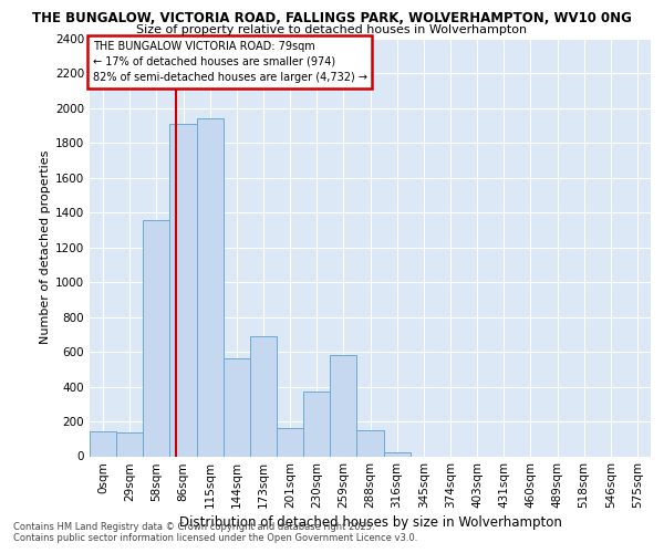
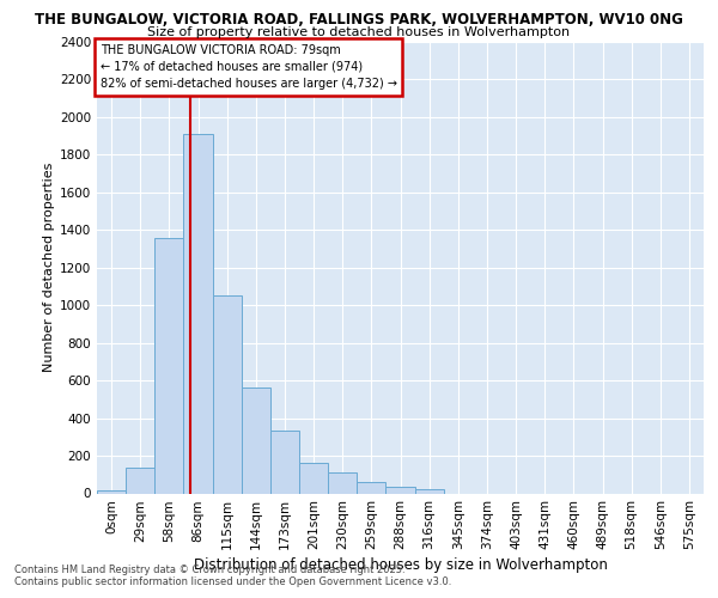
0sqm: 140 -> 20
115sqm: 1940 -> 1060
173sqm: 690 -> 340
230sqm: 370 -> 110
259sqm: 580 -> 60
288sqm: 150 -> 40
